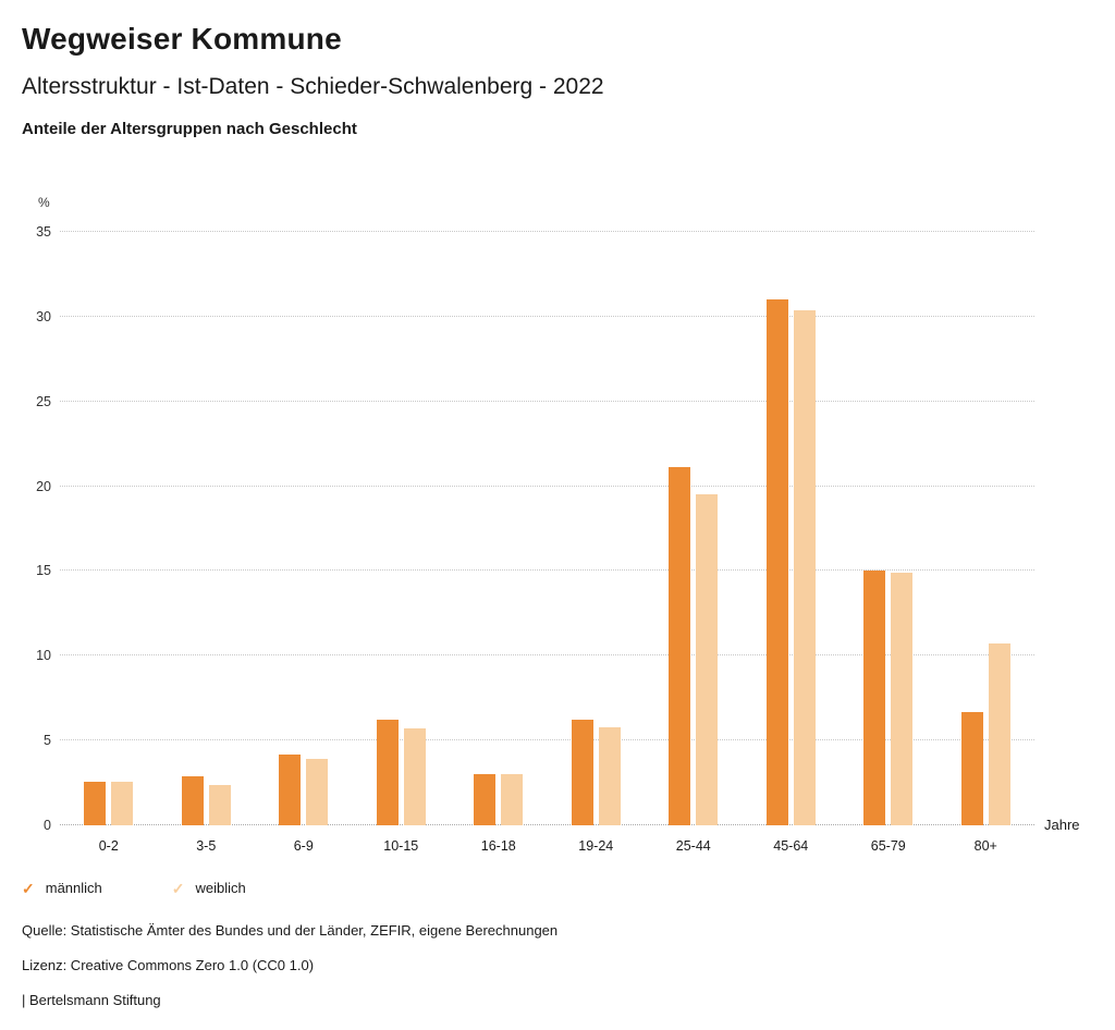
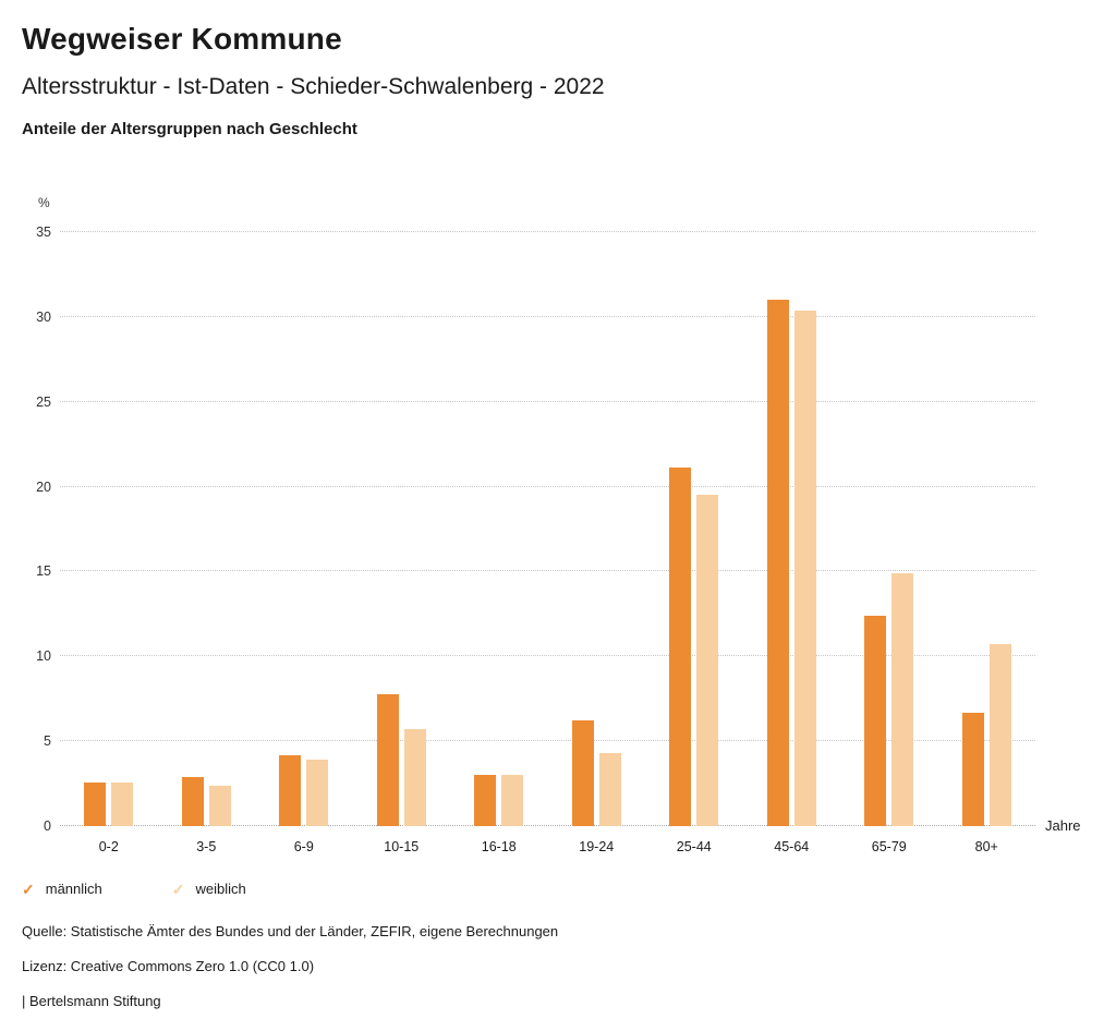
männlich/10-15: 6.2 -> 7.8
weiblich/19-24: 5.8 -> 4.3
männlich/65-79: 15.0 -> 12.4
